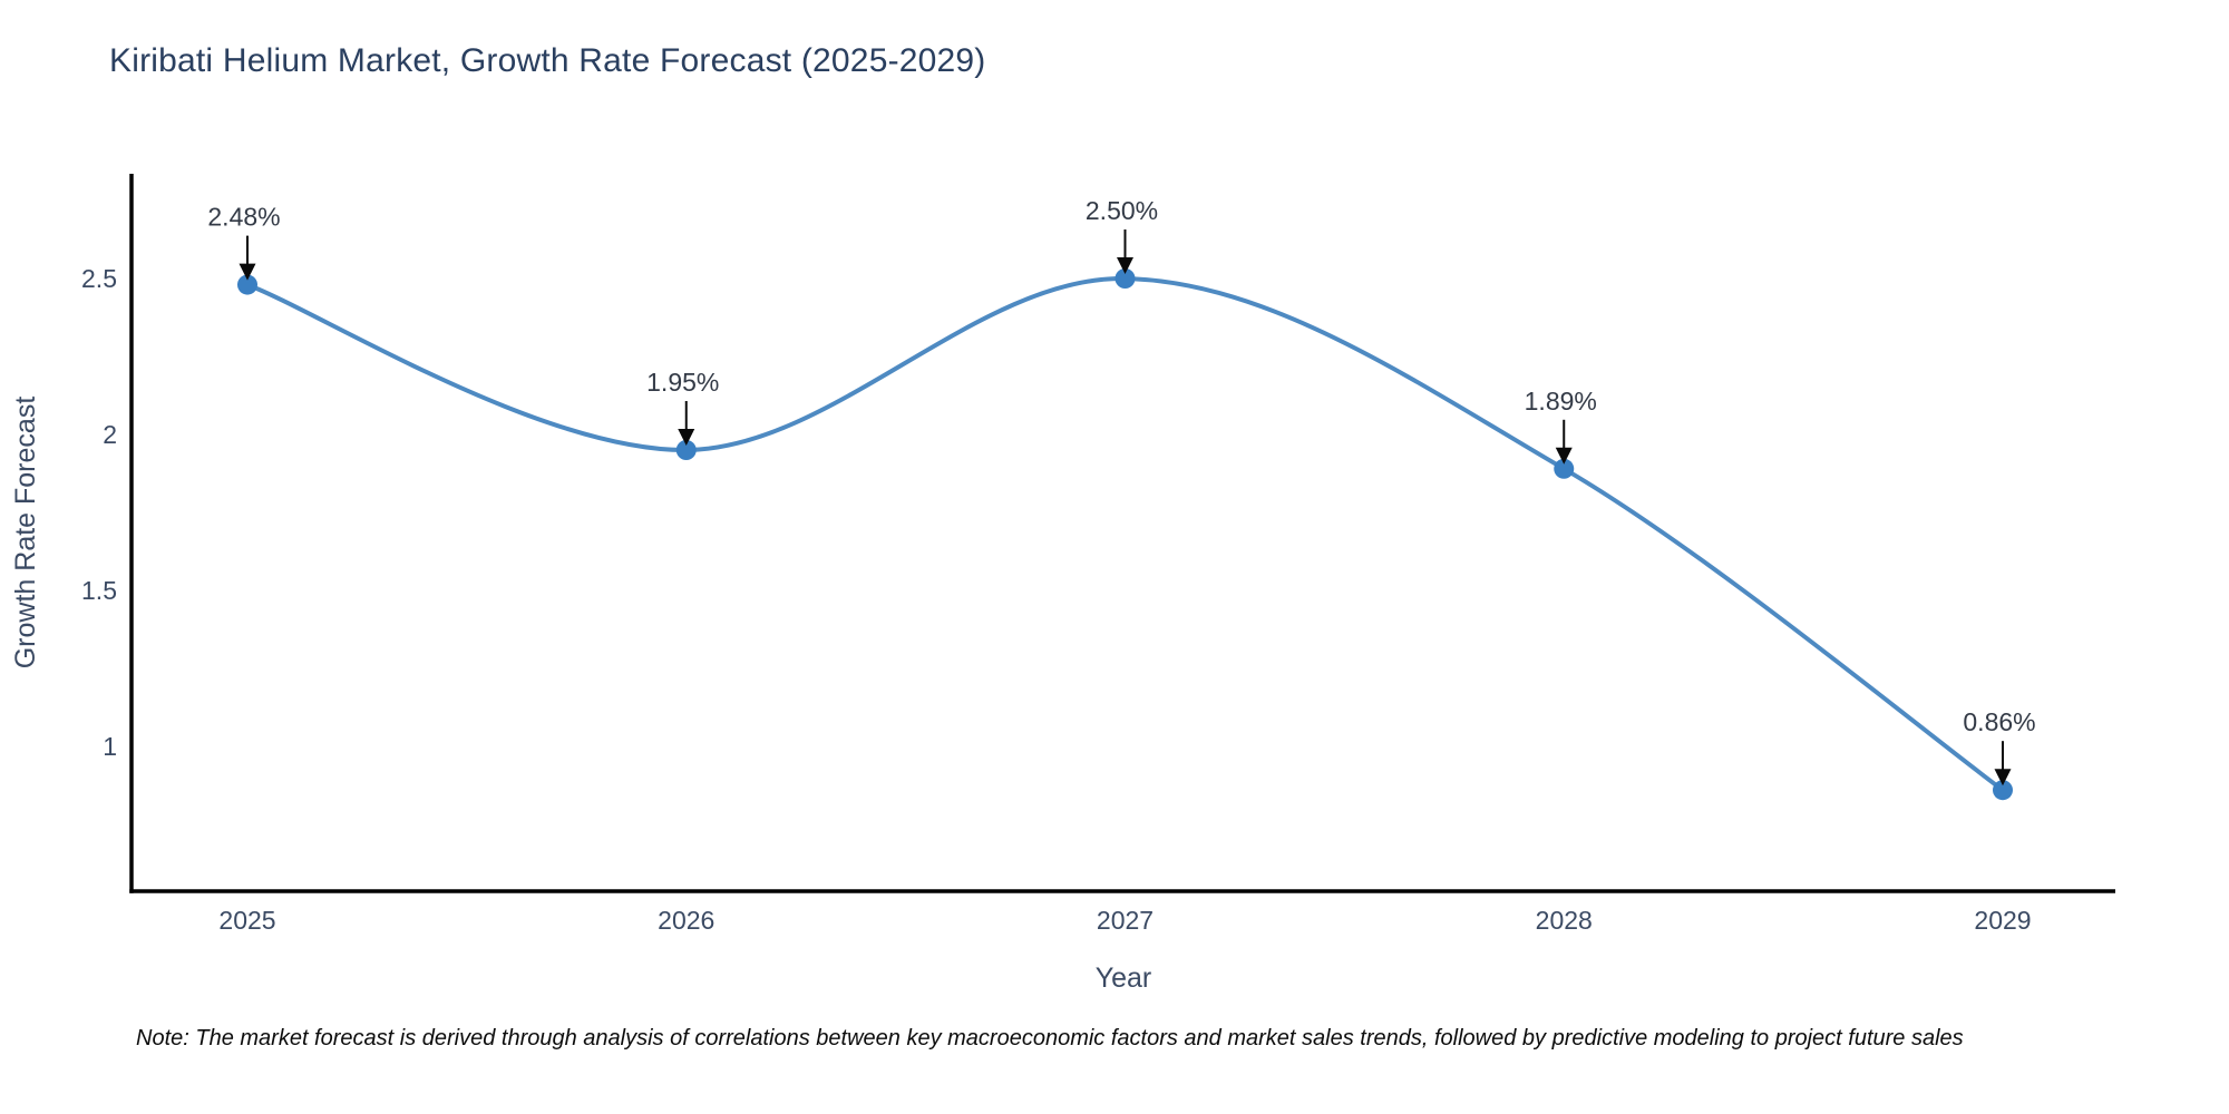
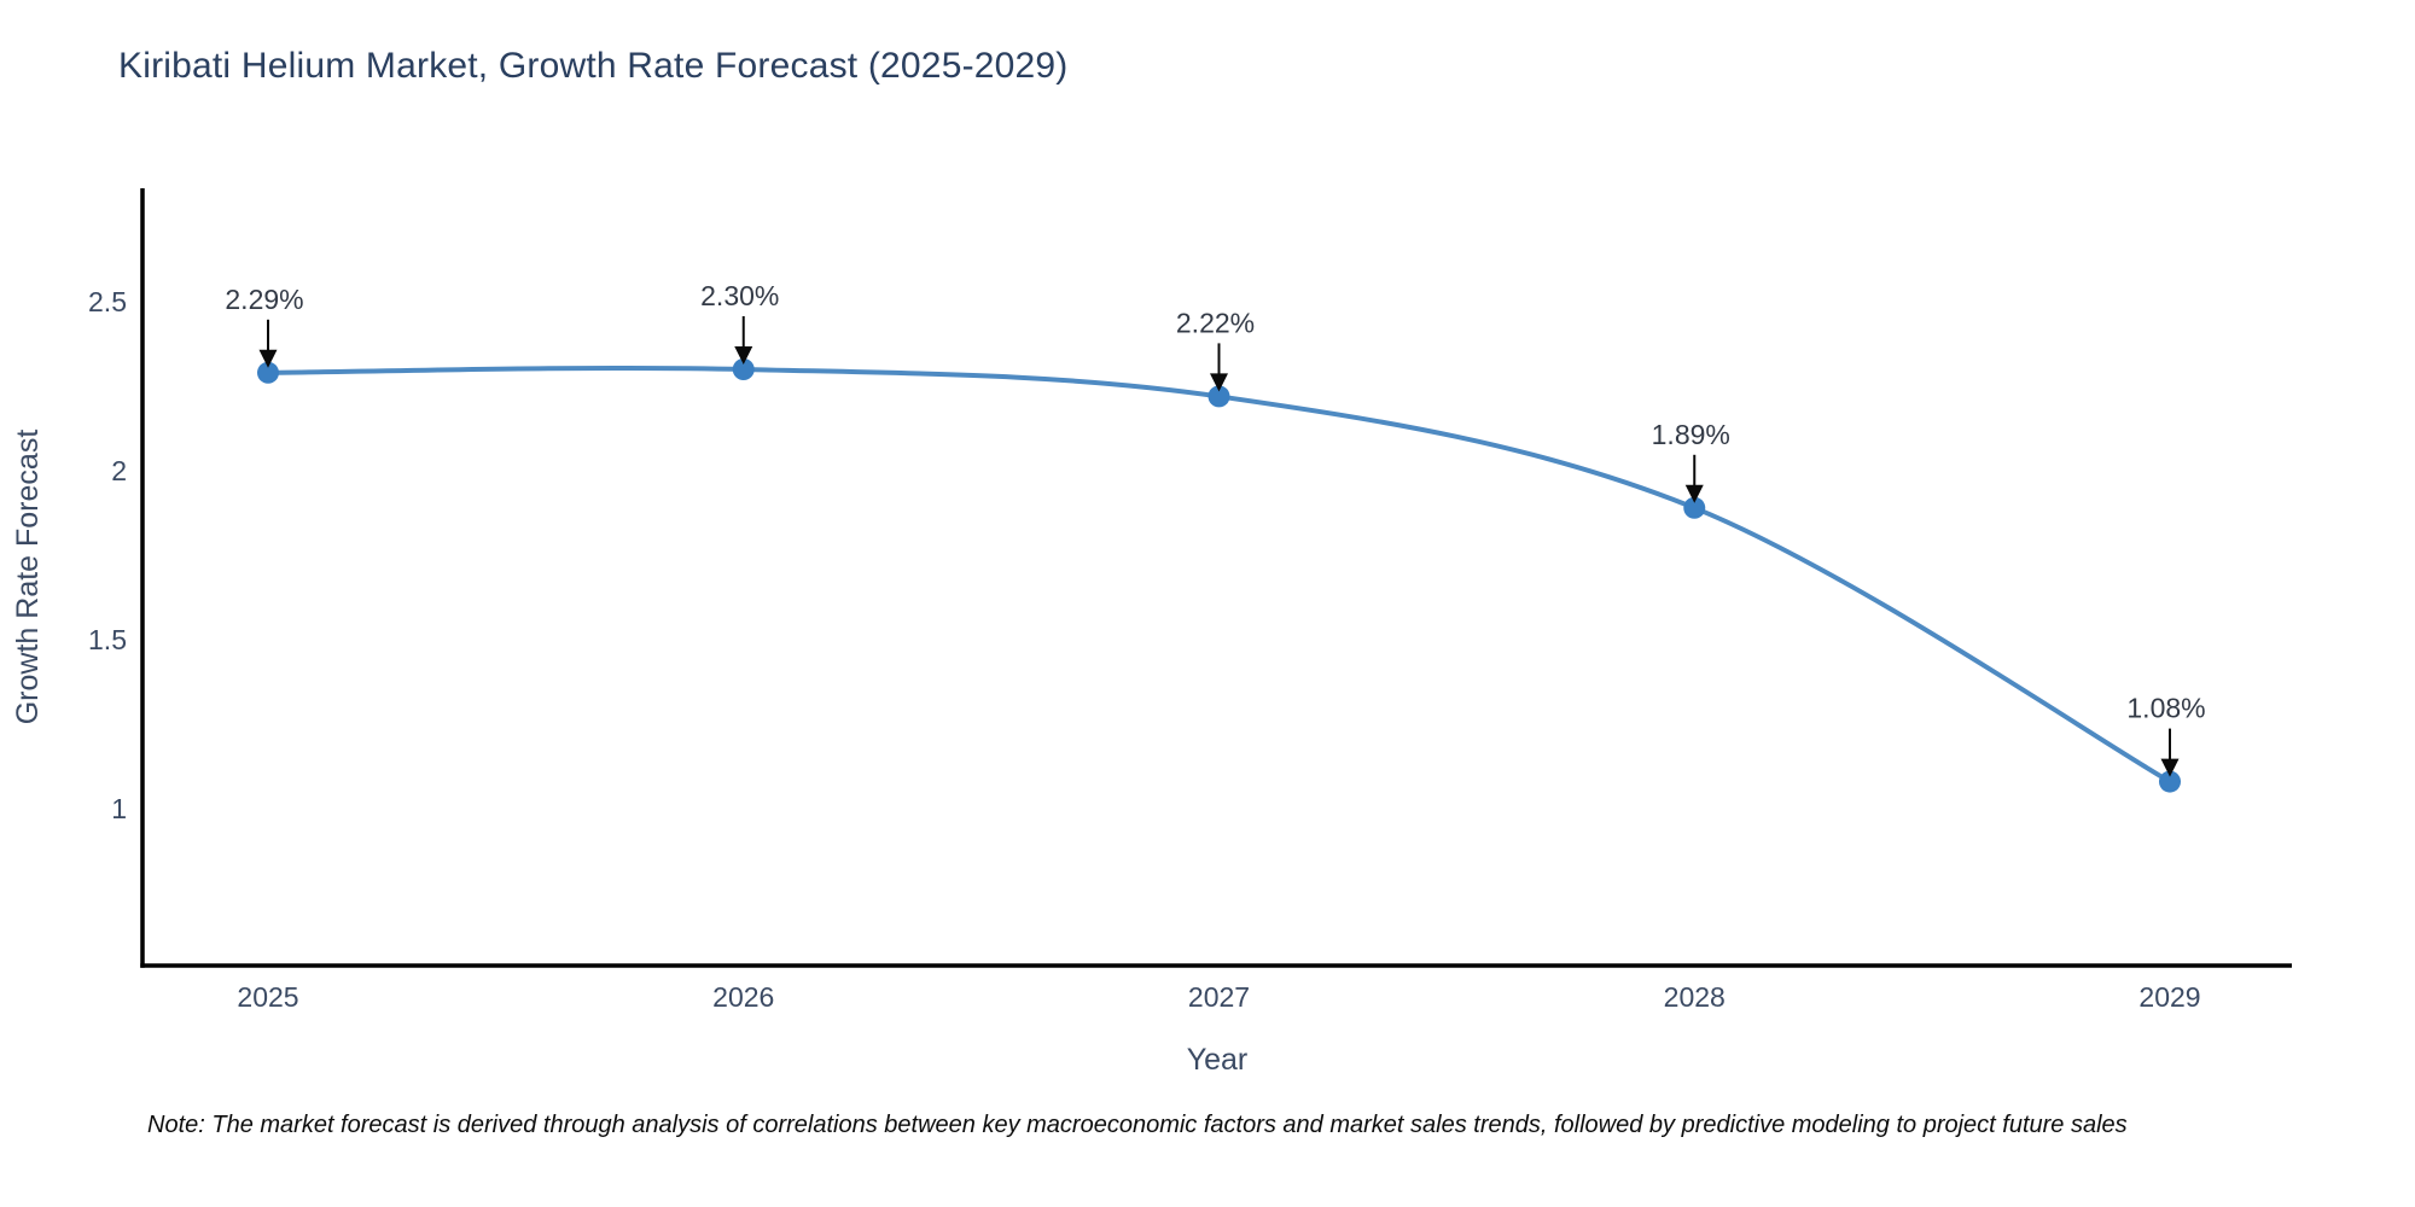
2025: 2.48% -> 2.29%
2026: 1.95% -> 2.30%
2027: 2.50% -> 2.22%
2029: 0.86% -> 1.08%
